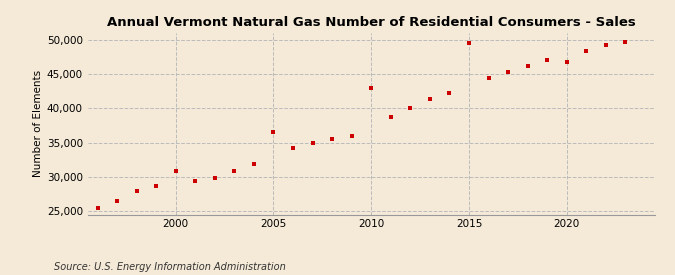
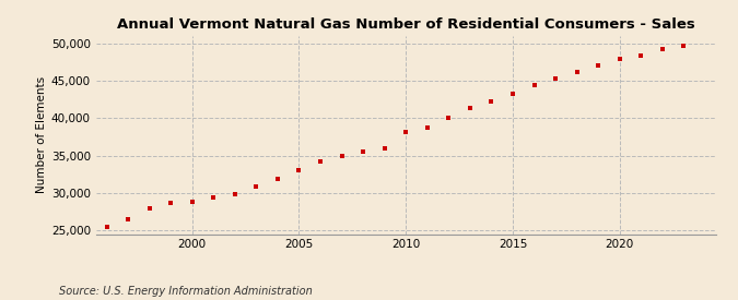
2000: 30,800 -> 28,800
2005: 36,600 -> 33,000
2010: 43,000 -> 38,100
2015: 49,600 -> 43,300
2020: 46,800 -> 47,900
